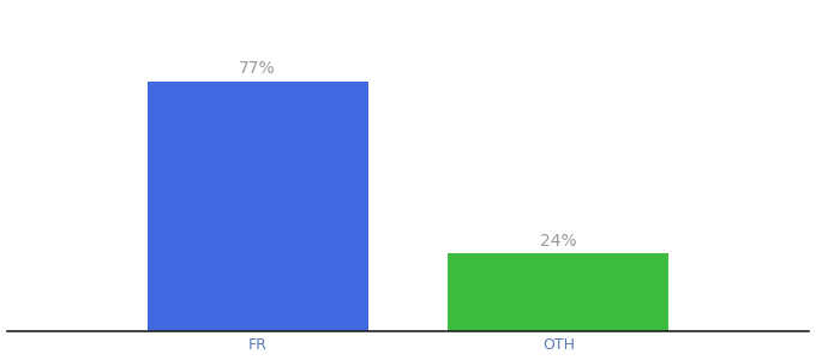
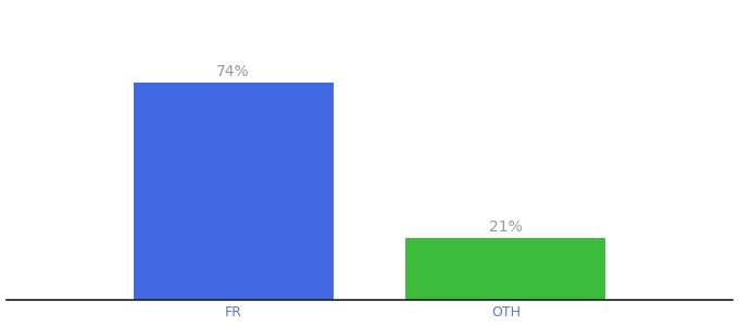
FR: 77% -> 74%
OTH: 24% -> 21%
